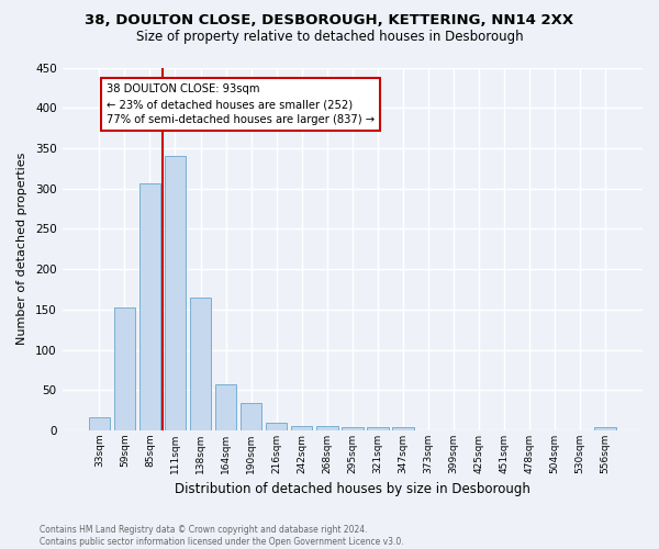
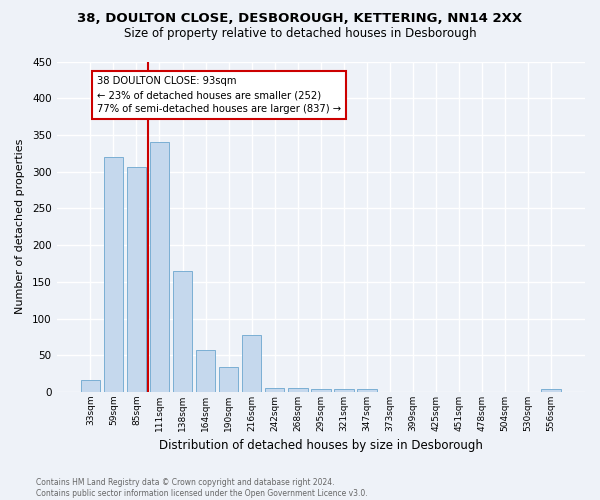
59sqm: 152 -> 320
216sqm: 10 -> 78
